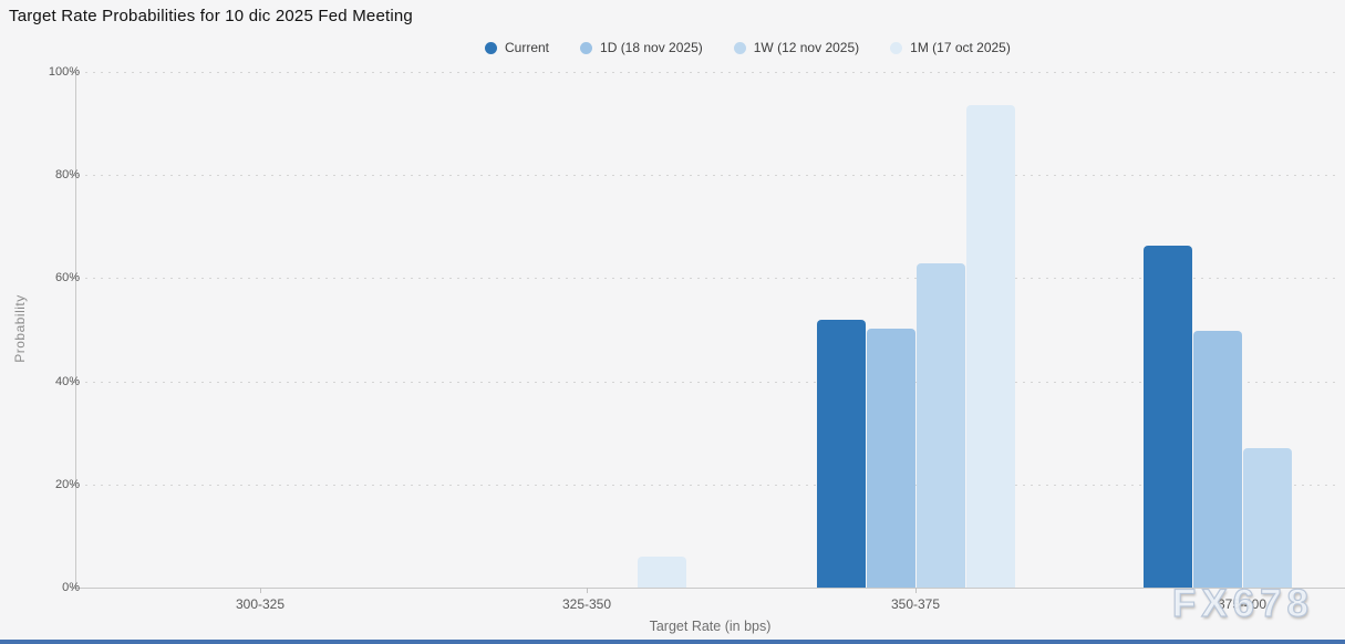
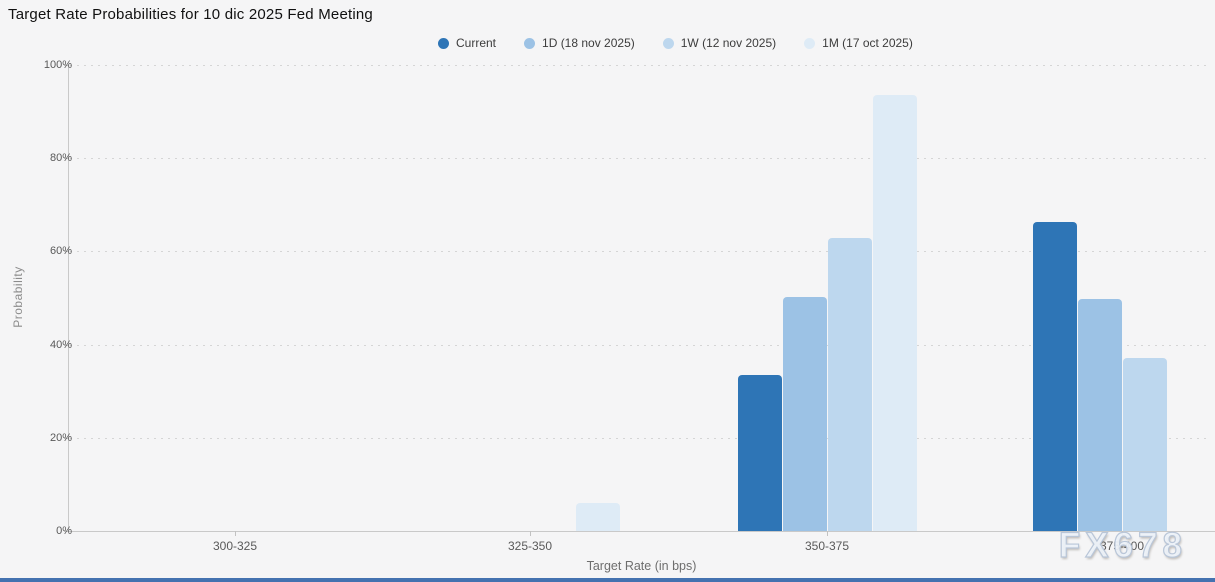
Current/350-375: 52% -> 34%
1W (12 nov 2025)/375-400: 27% -> 37%
